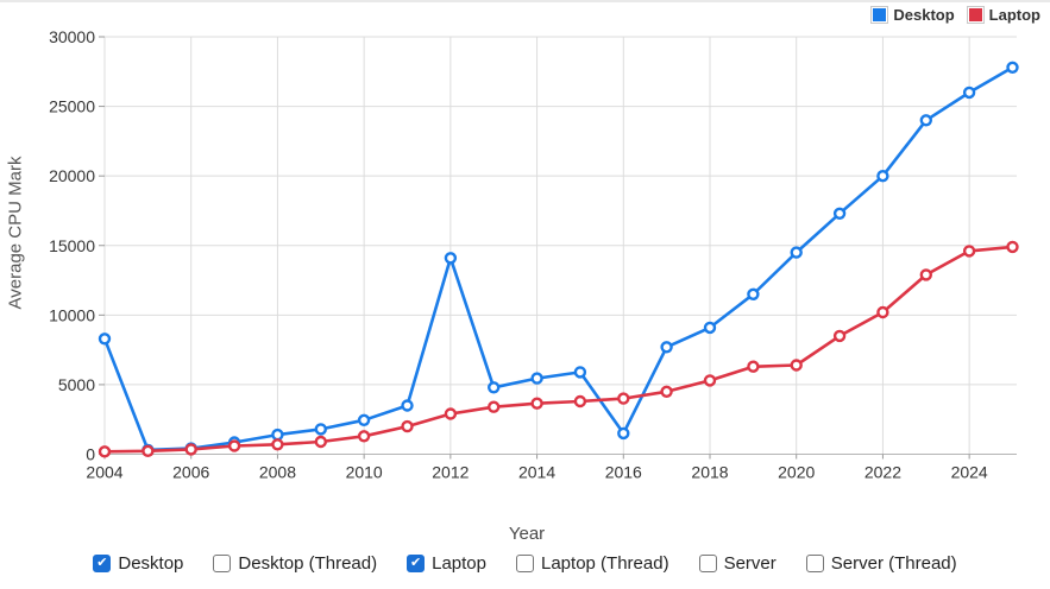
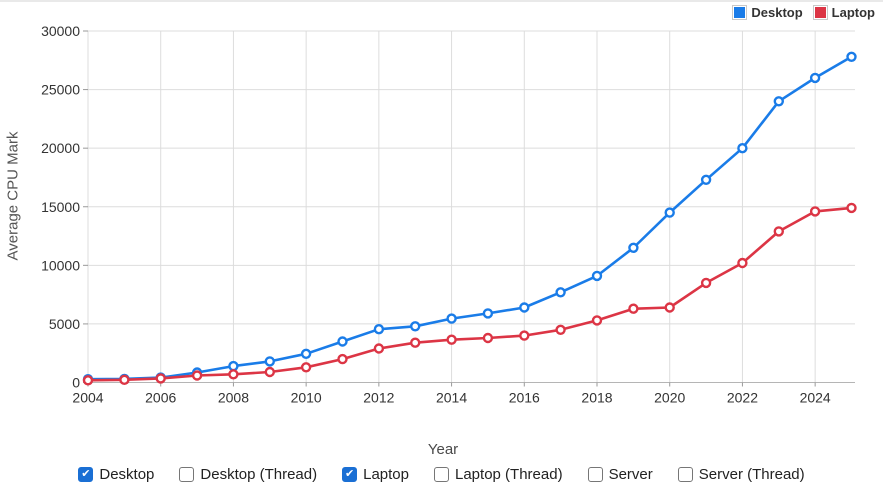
Desktop/2004: 8300 -> 300
Desktop/2012: 14100 -> 4600
Desktop/2016: 1500 -> 6400
